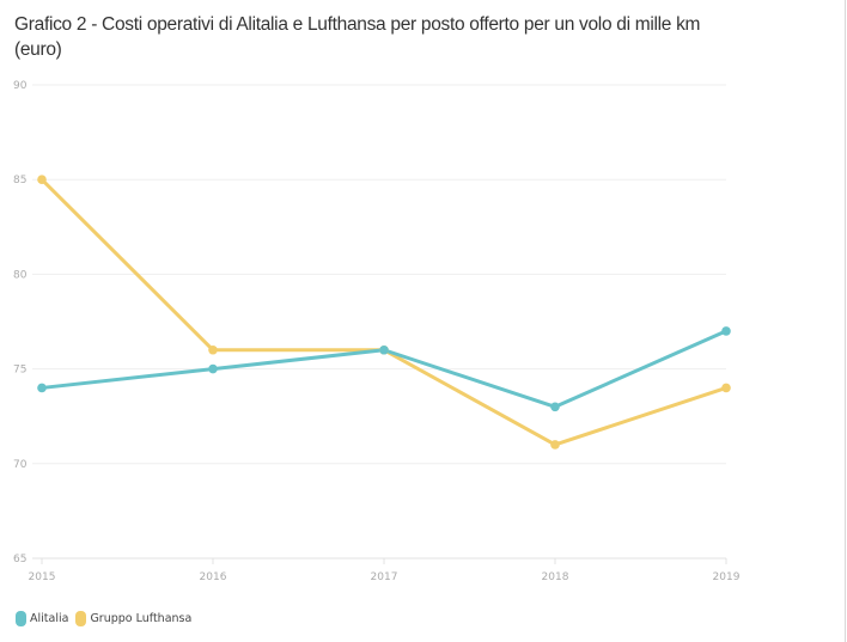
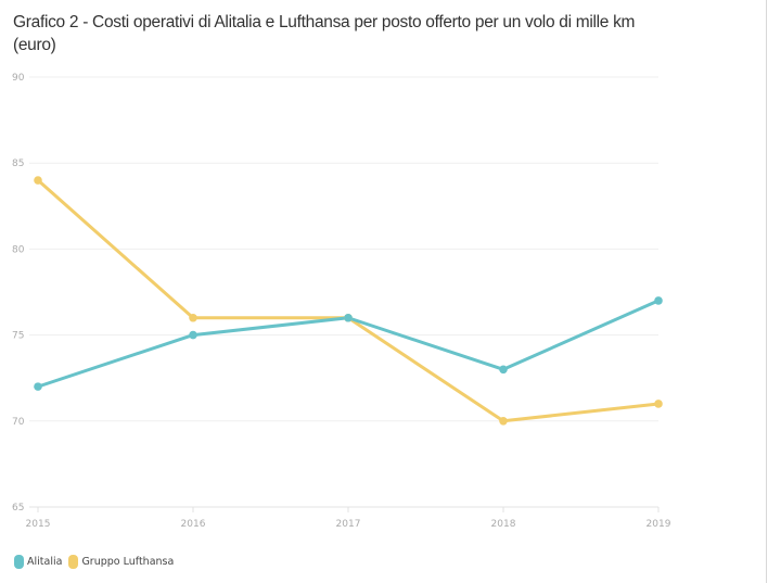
Alitalia/2015: 74 -> 72
Gruppo Lufthansa/2015: 85 -> 84
Gruppo Lufthansa/2018: 71 -> 70
Gruppo Lufthansa/2019: 74 -> 71
